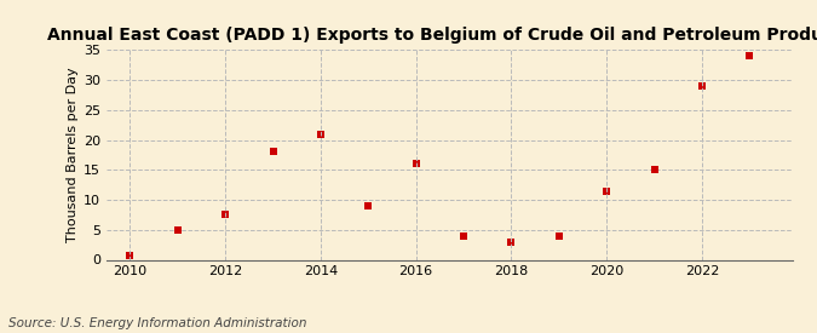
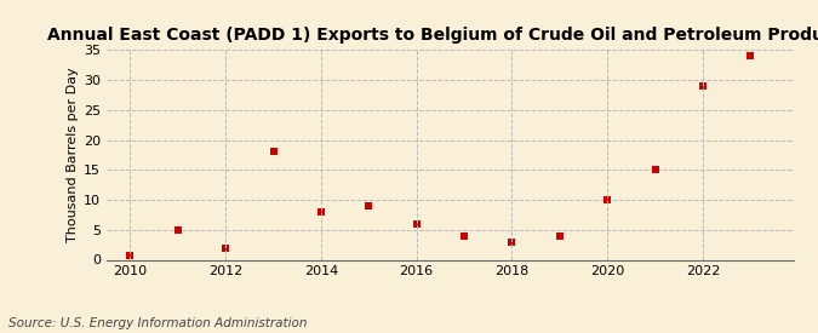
2012: 7.5 -> 2.0
2014: 21.0 -> 8.0
2016: 16.0 -> 6.0
2020: 11.5 -> 10.0
